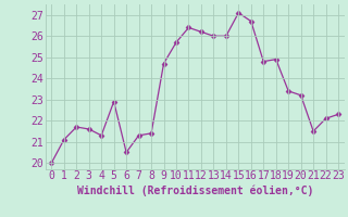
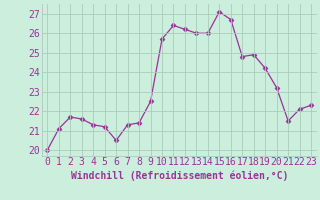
5: 22.9 -> 21.2
9: 24.7 -> 22.5
19: 23.4 -> 24.2
